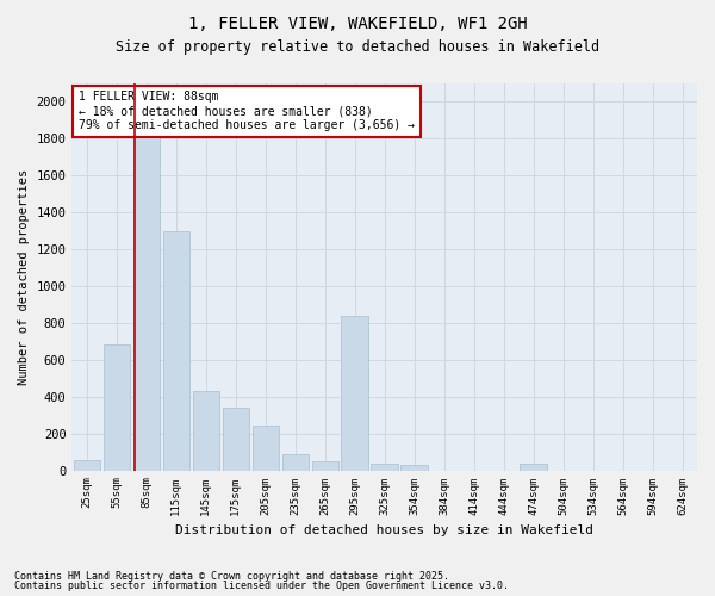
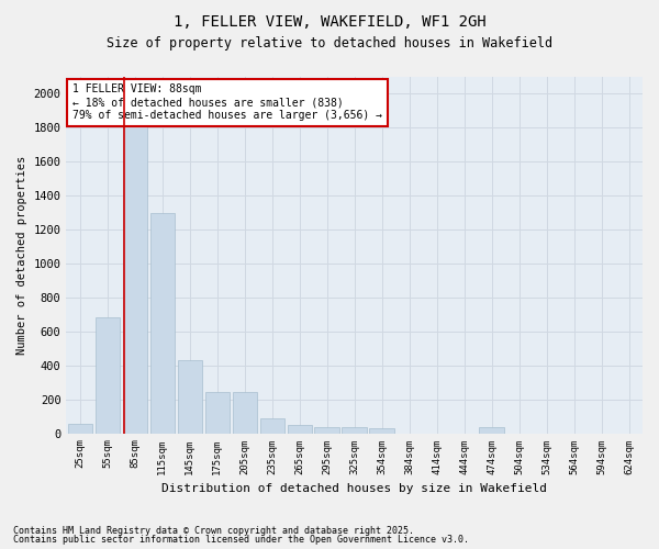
175sqm: 340 -> 240
295sqm: 840 -> 40
